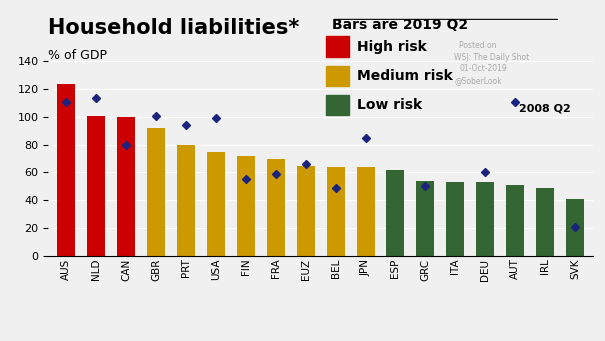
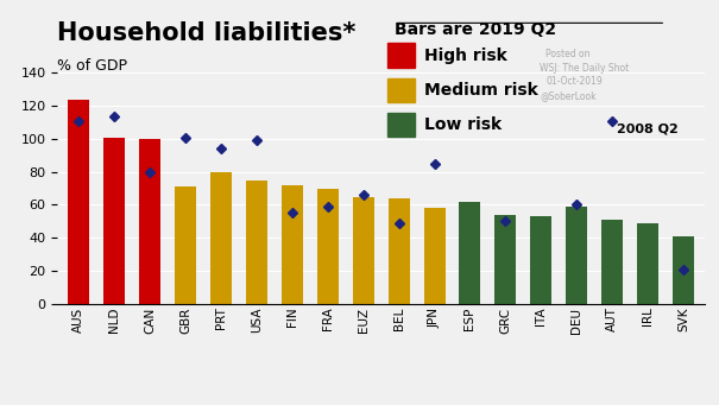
GBR: 92 -> 71
JPN: 64 -> 58
DEU: 53 -> 59
